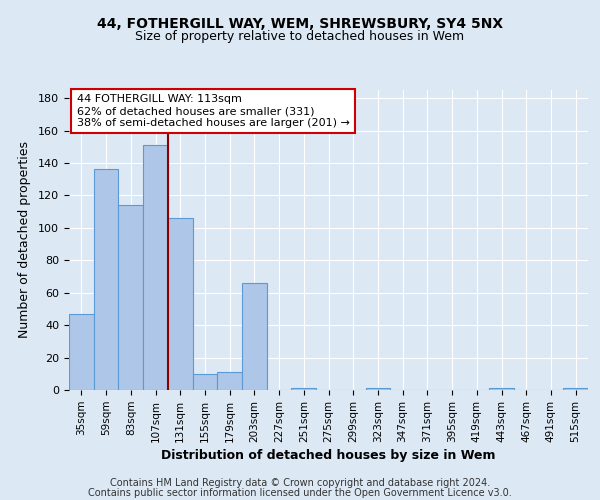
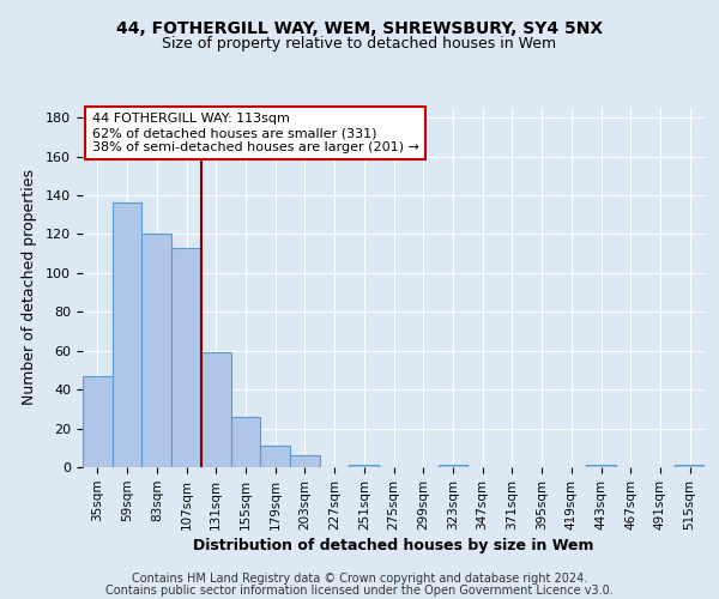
83sqm: 114 -> 120
107sqm: 151 -> 113
131sqm: 106 -> 59
155sqm: 10 -> 26
203sqm: 66 -> 6
